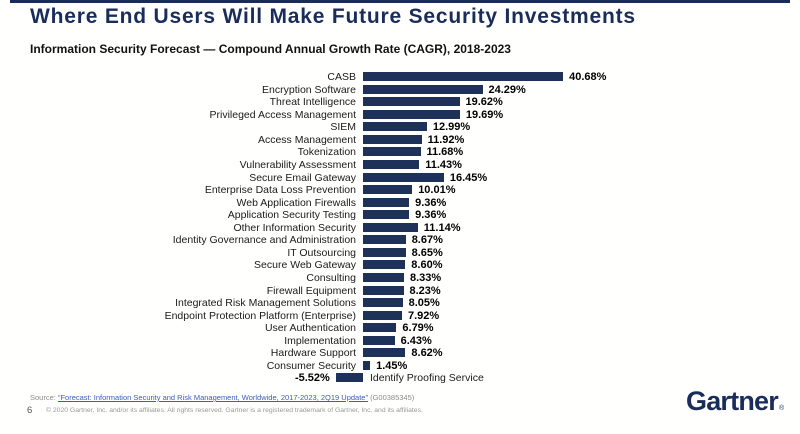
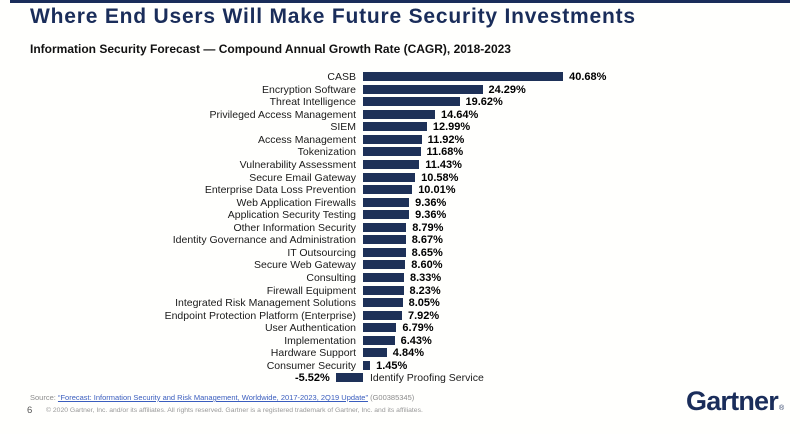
Privileged Access Management: 19.69% -> 14.64%
Secure Email Gateway: 16.45% -> 10.58%
Other Information Security: 11.14% -> 8.79%
Hardware Support: 8.62% -> 4.84%
